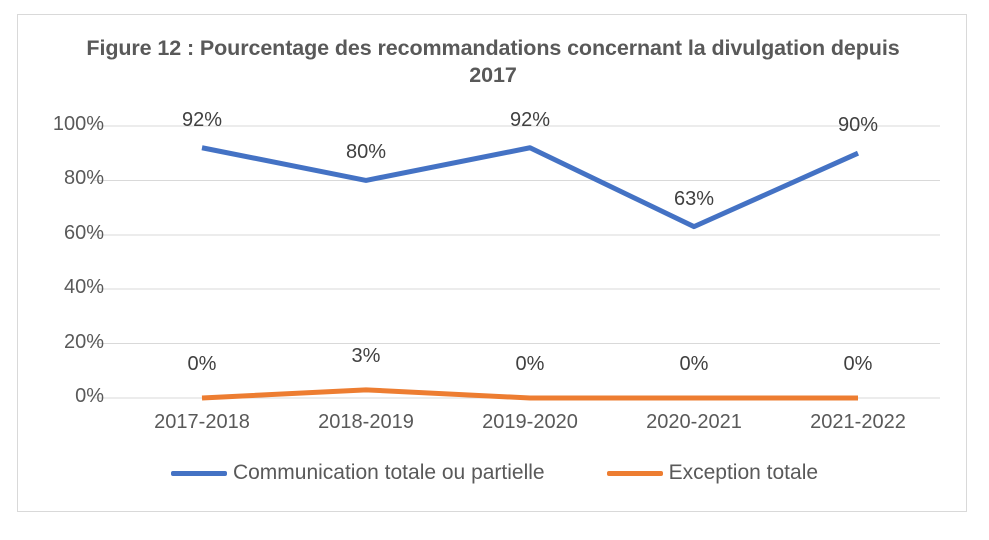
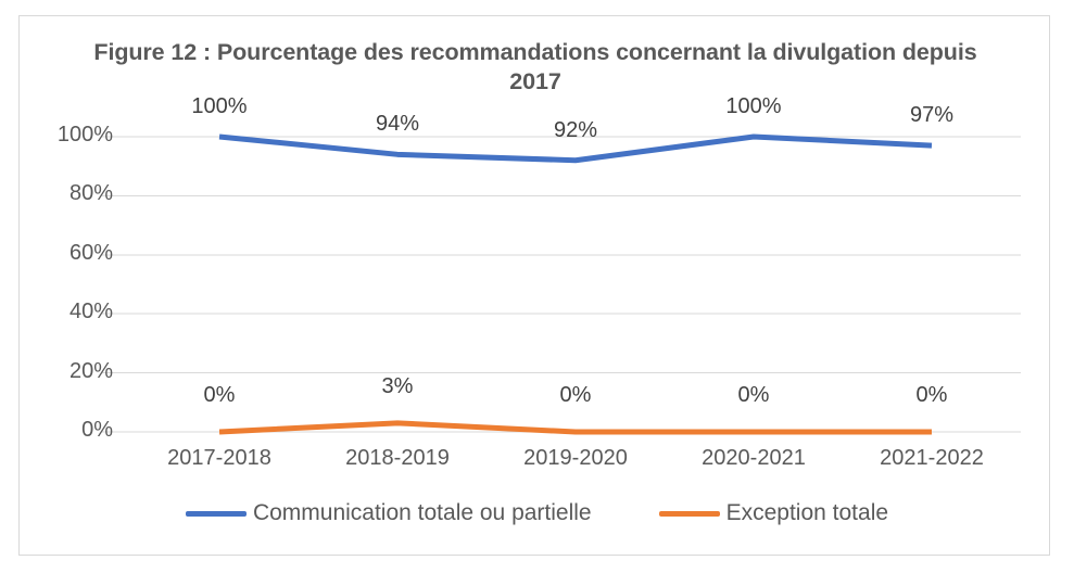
Communication totale ou partielle/2017-2018: 92% -> 100%
Communication totale ou partielle/2018-2019: 80% -> 94%
Communication totale ou partielle/2020-2021: 63% -> 100%
Communication totale ou partielle/2021-2022: 90% -> 97%
